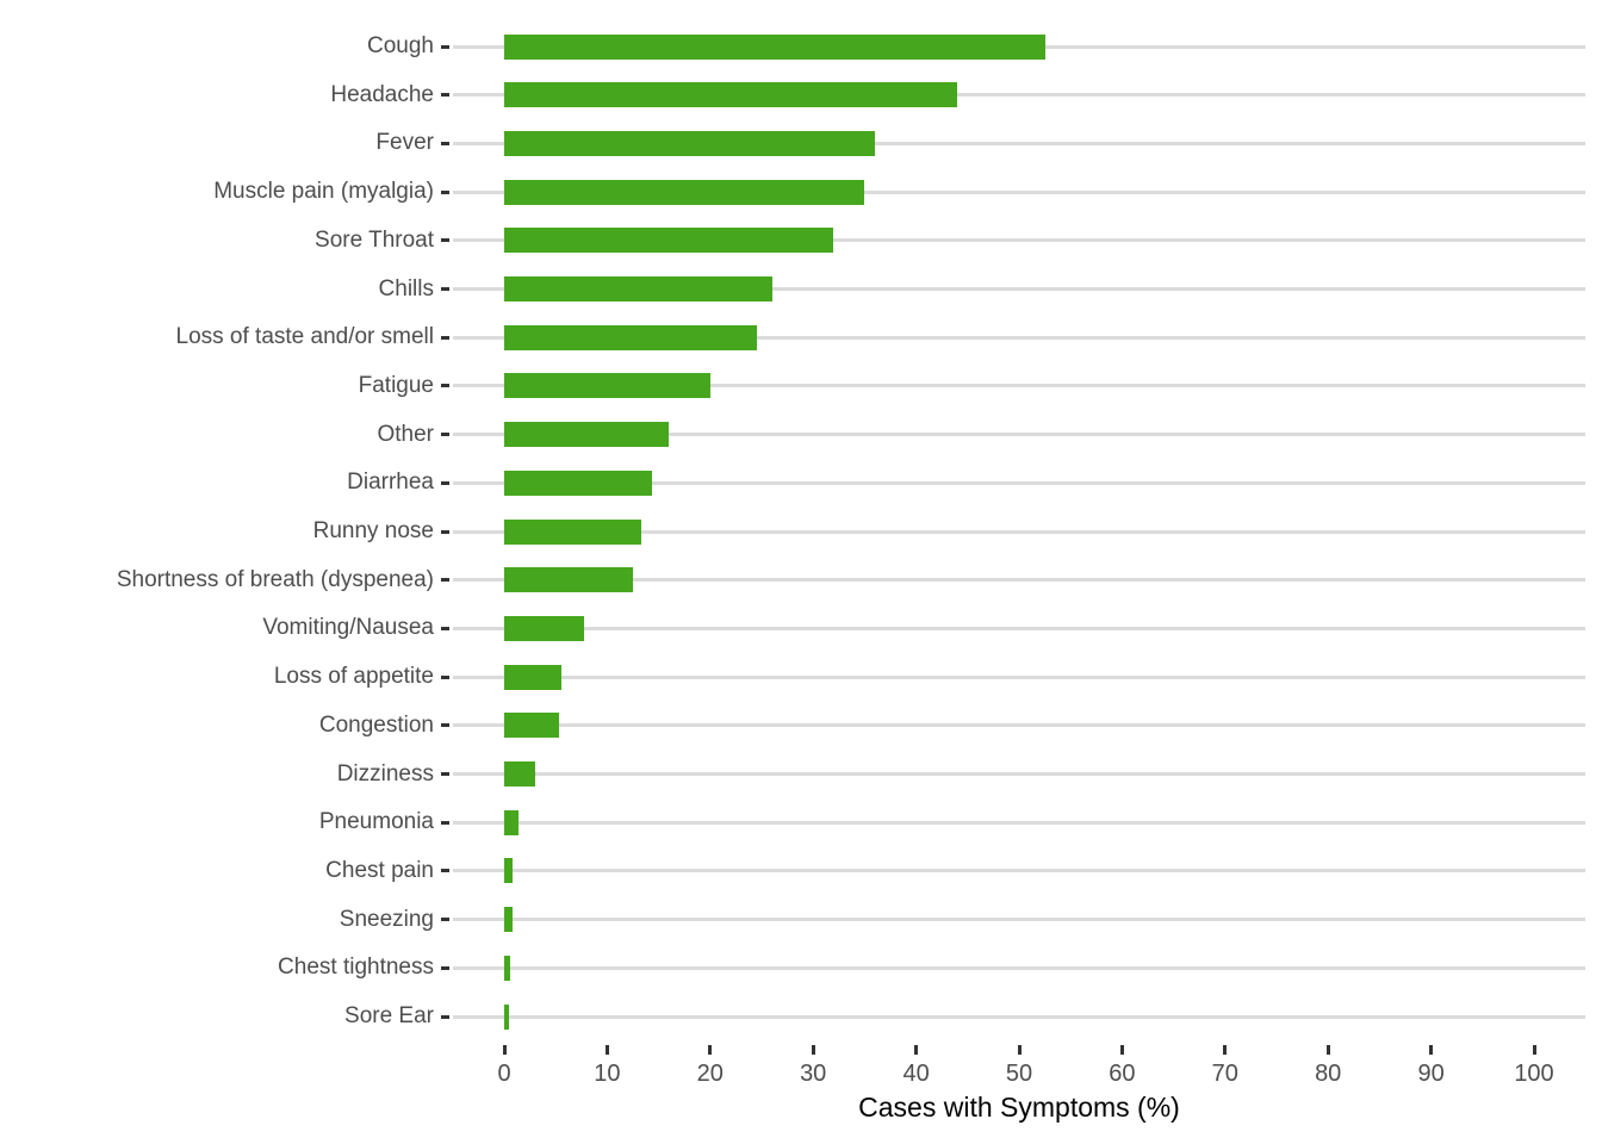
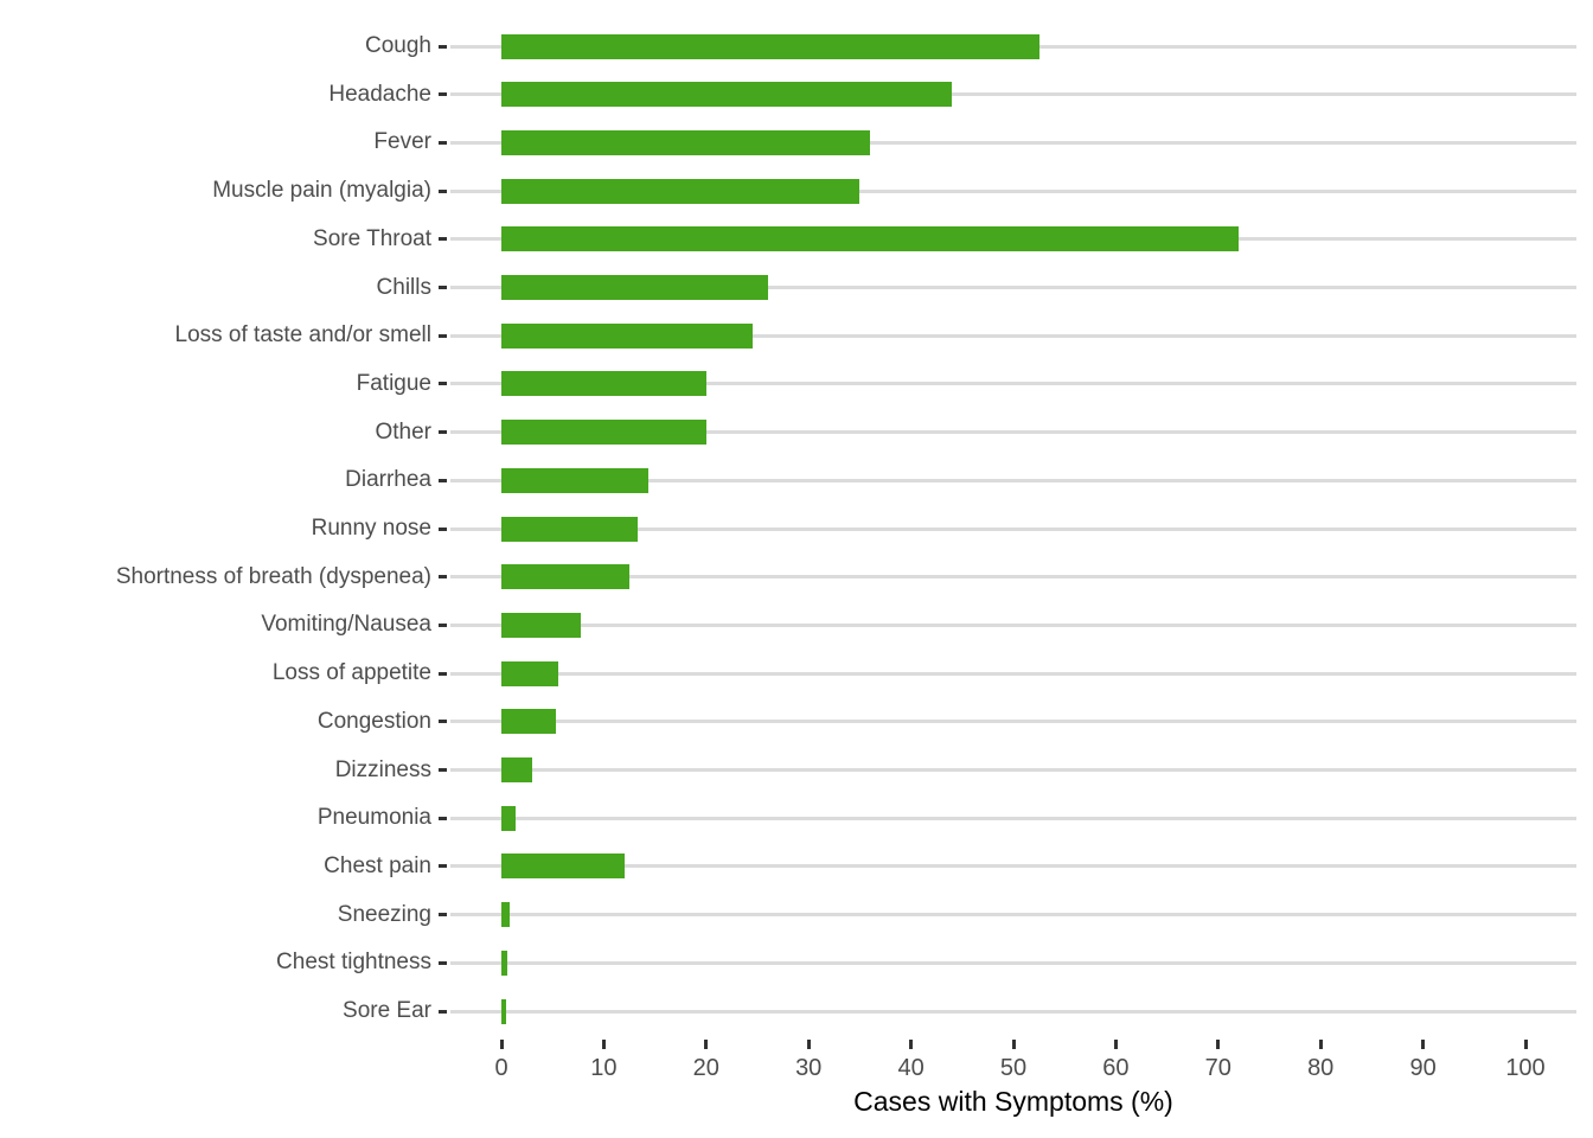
Sore Throat: 32 -> 72
Other: 16 -> 20
Chest pain: 1 -> 12
